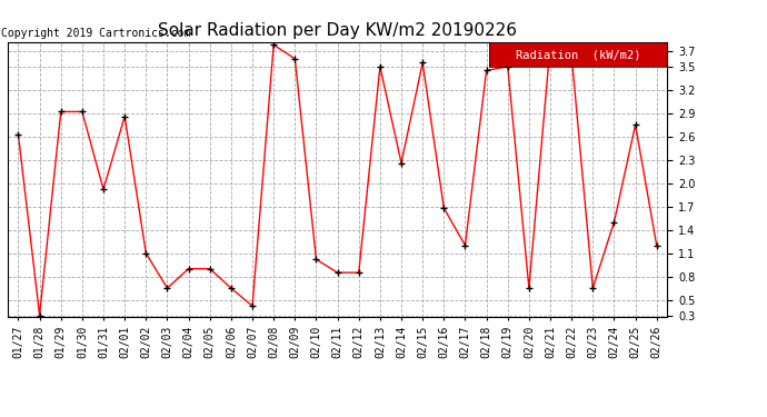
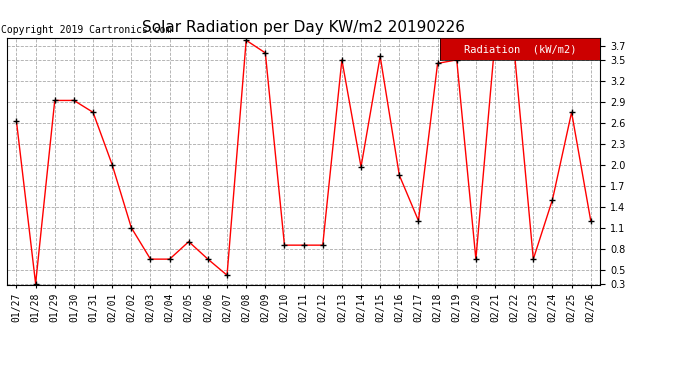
01/31: 1.92 -> 2.75
02/01: 2.86 -> 2.00
02/04: 0.90 -> 0.65
02/10: 1.02 -> 0.85
02/14: 2.26 -> 1.97
02/16: 1.68 -> 1.85
